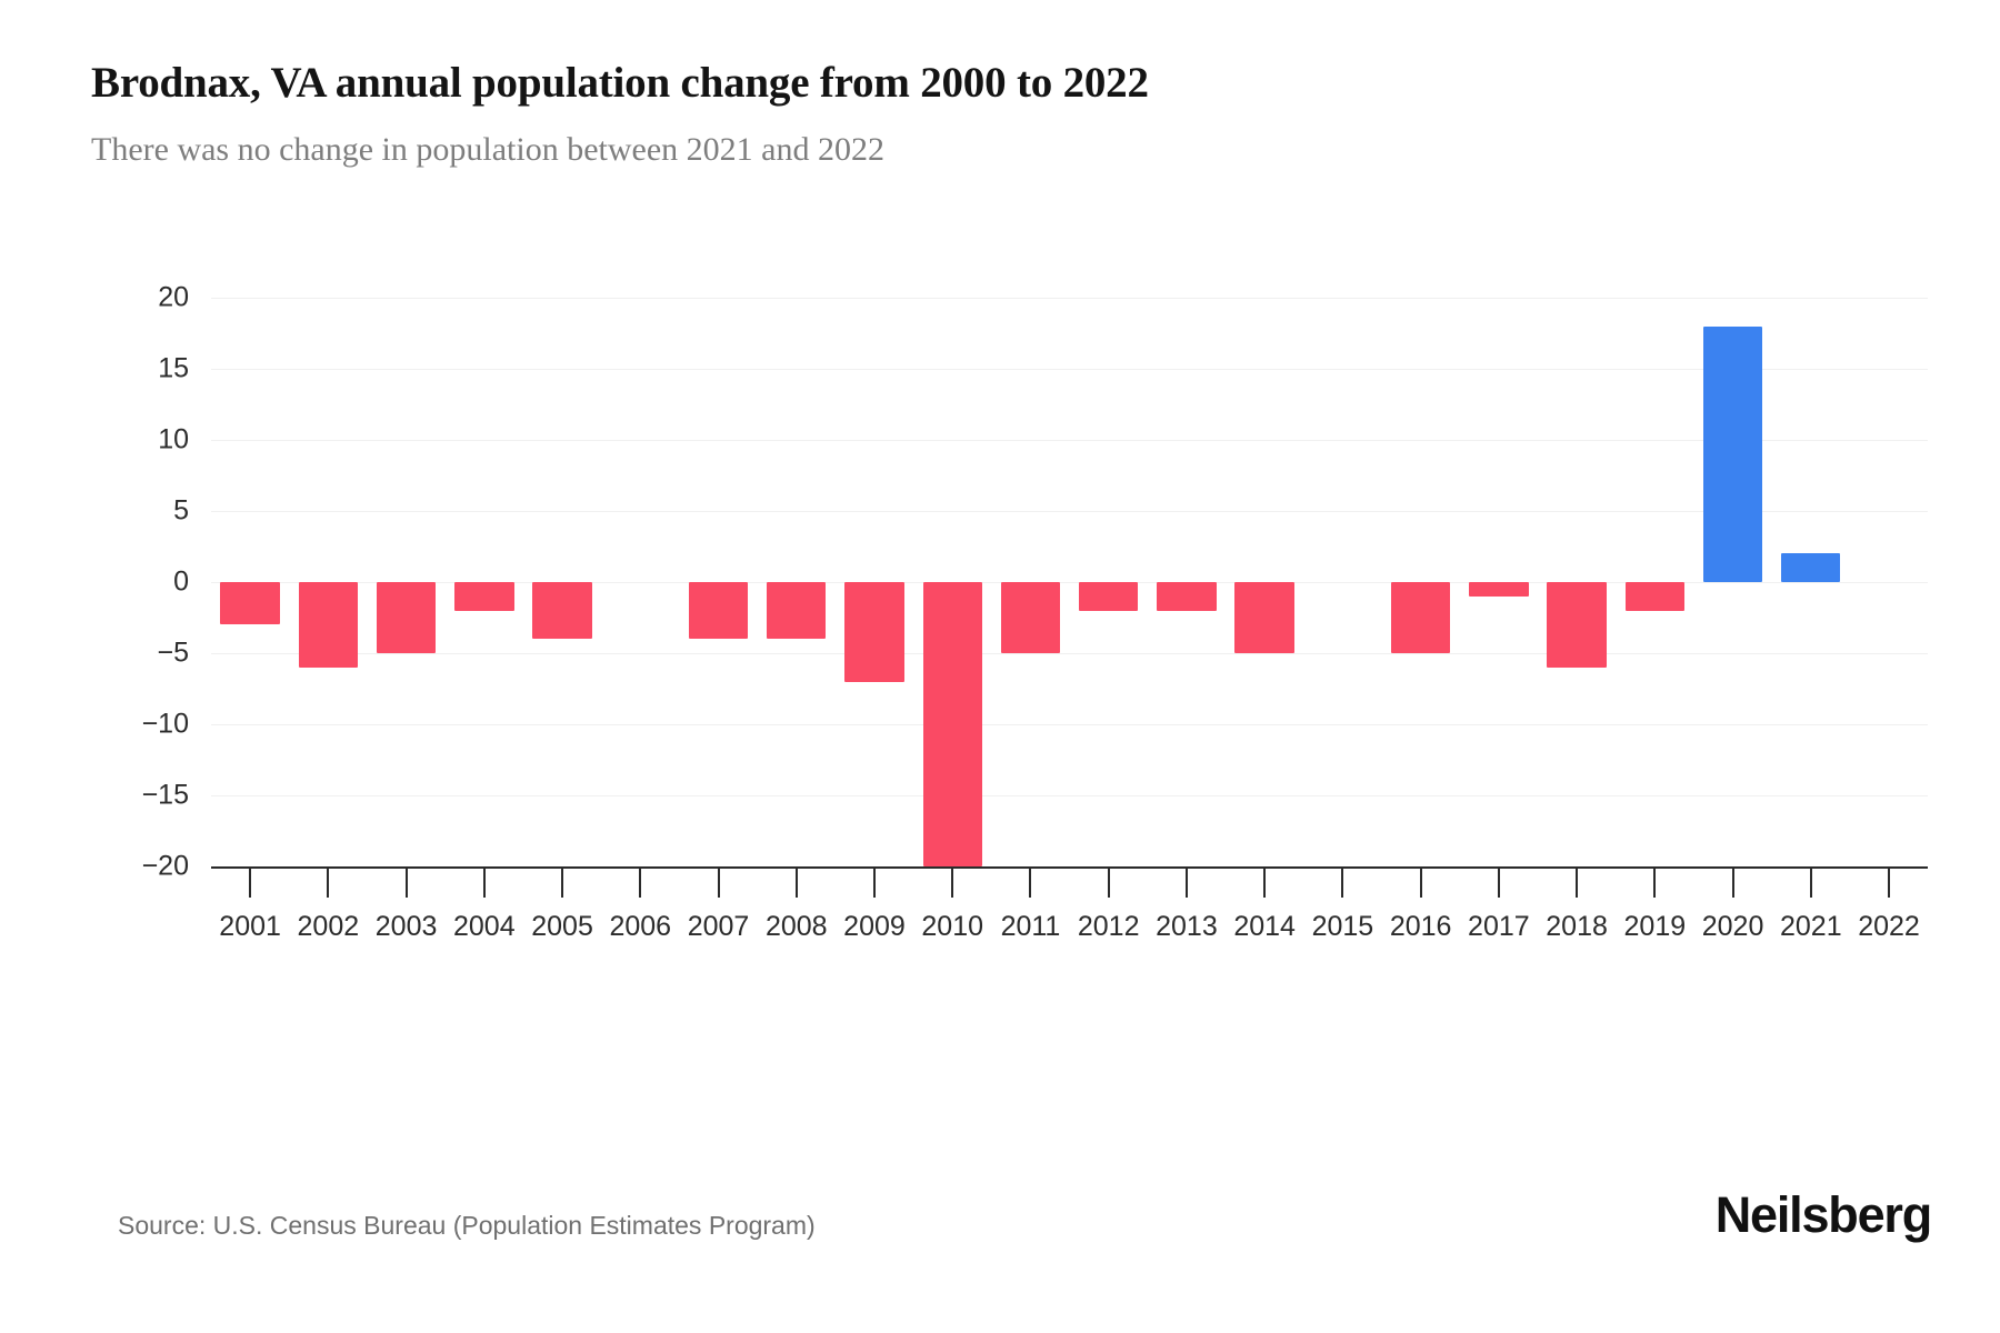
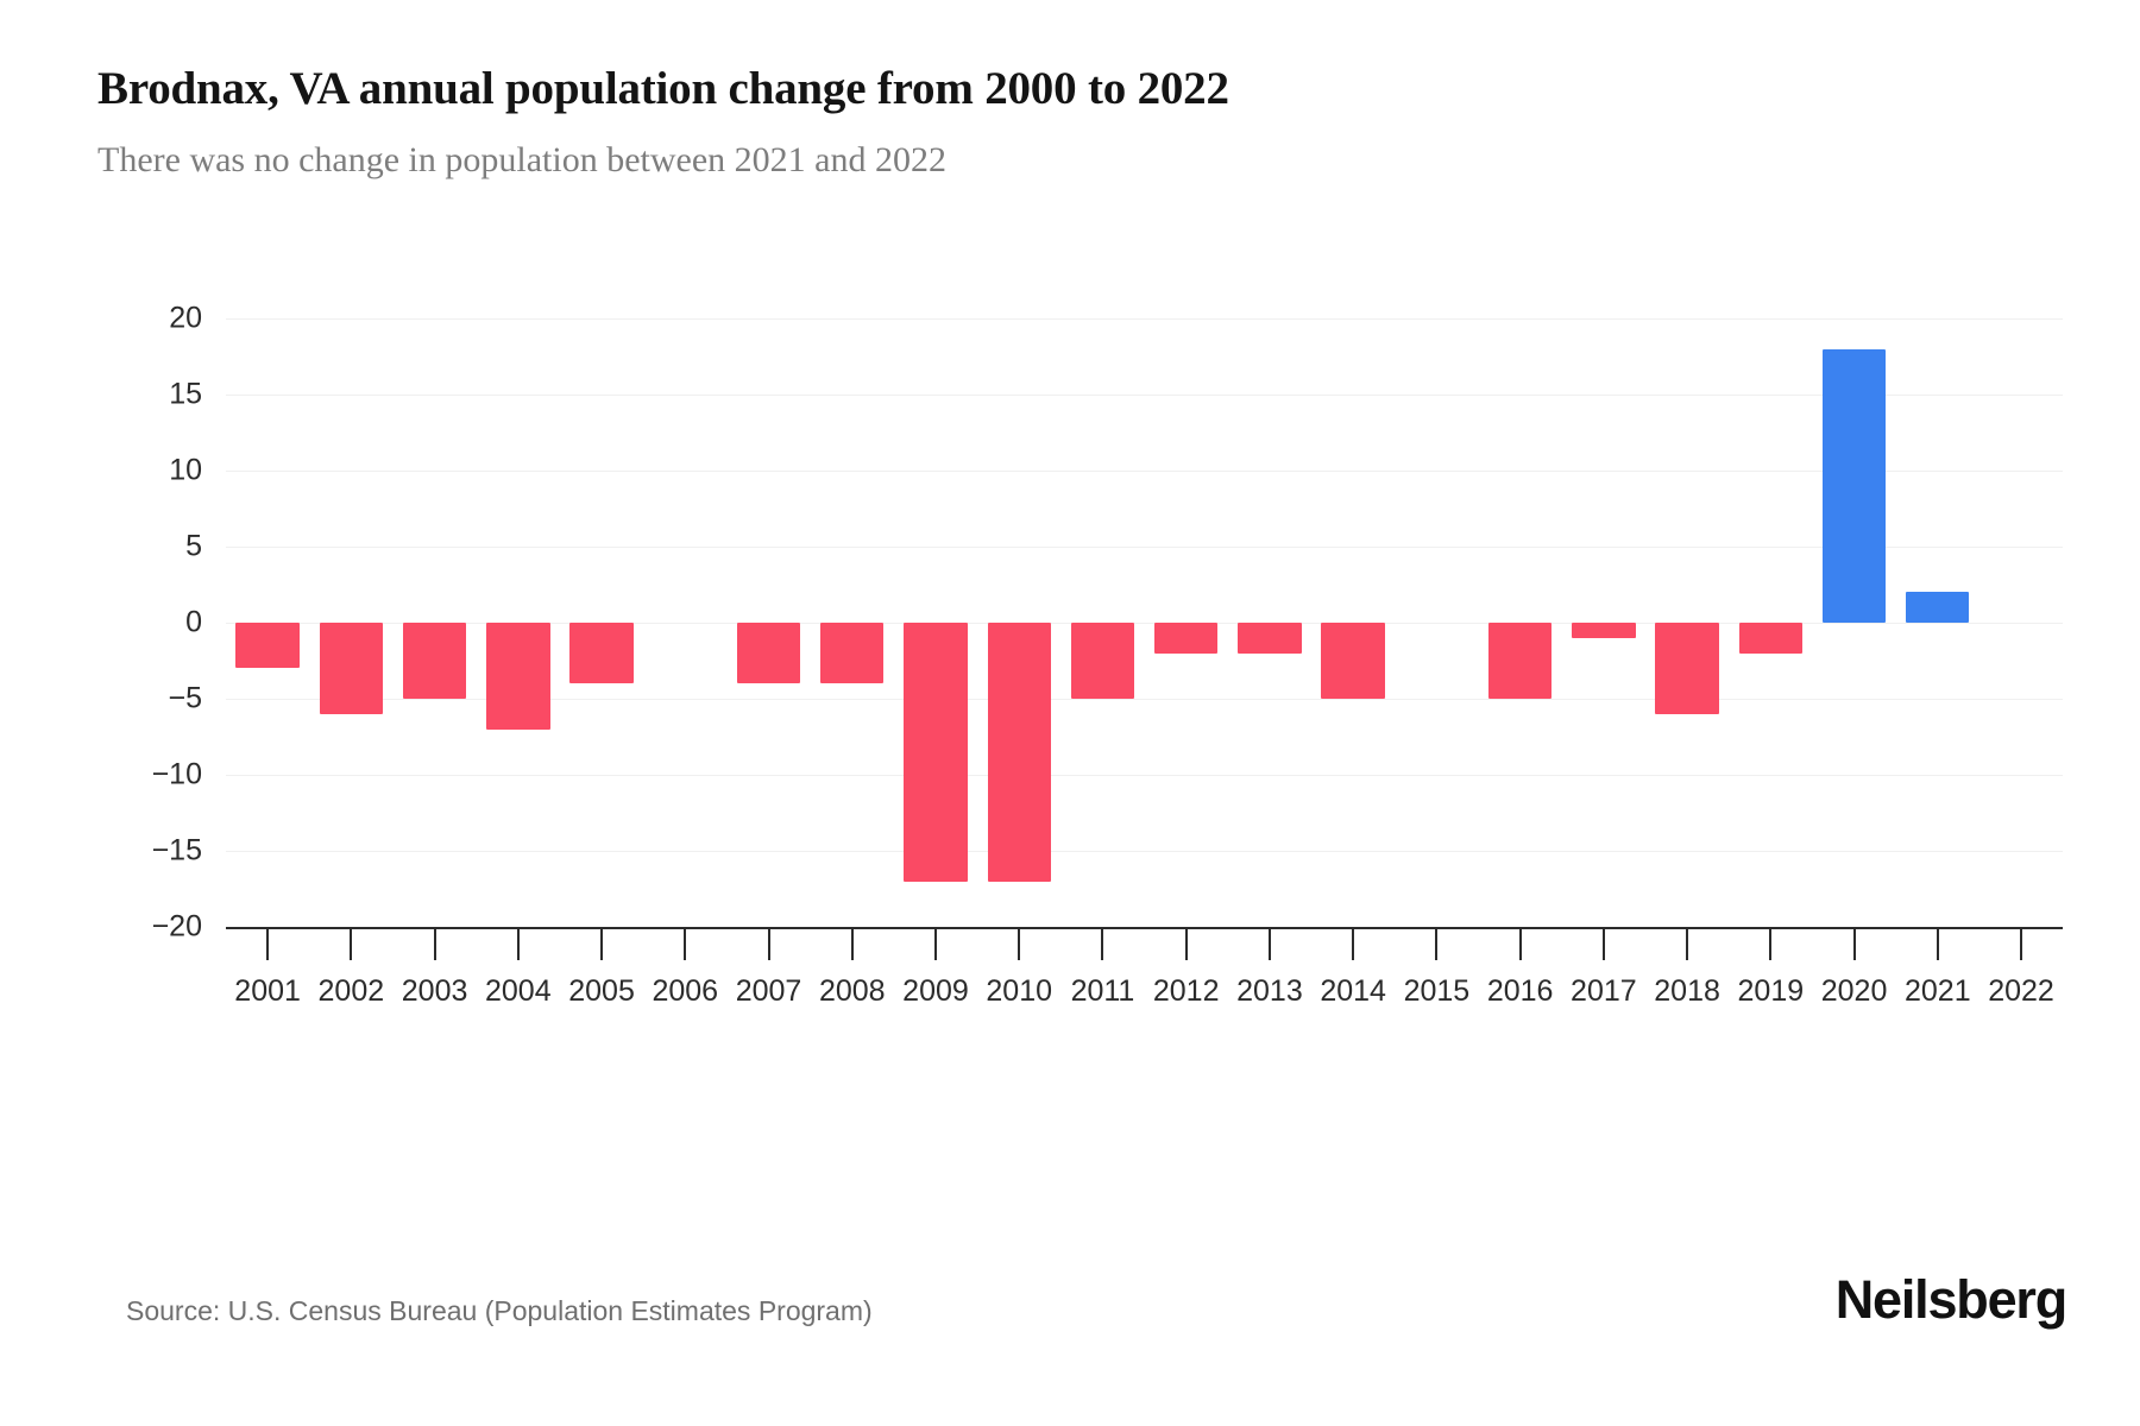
2004: -2 -> -7
2009: -7 -> -17
2010: -20 -> -17
